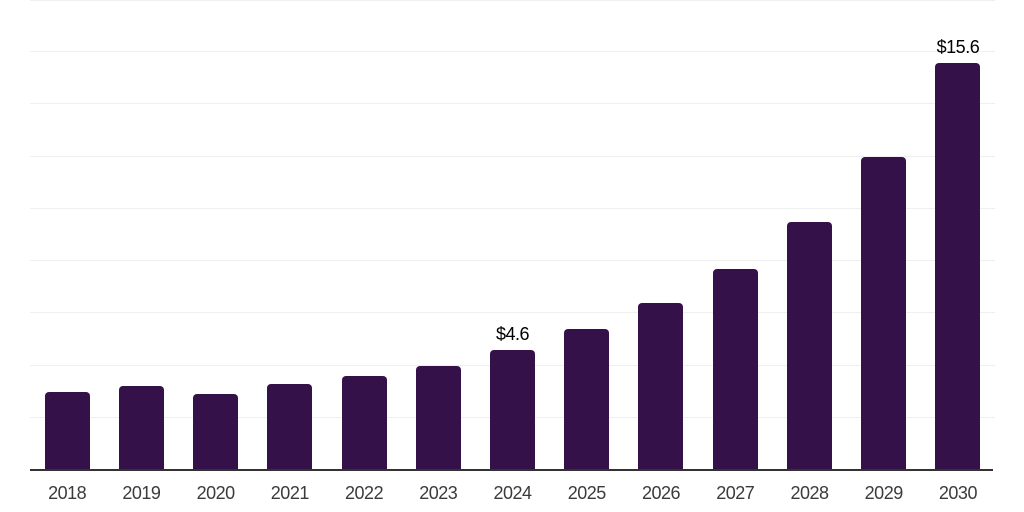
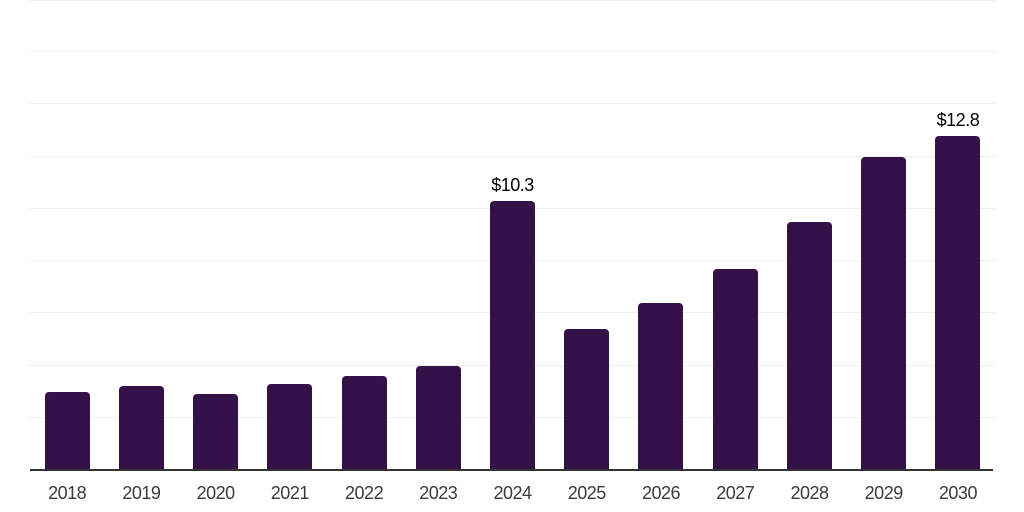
2024: $4.6 -> $10.3
2030: $15.6 -> $12.8
